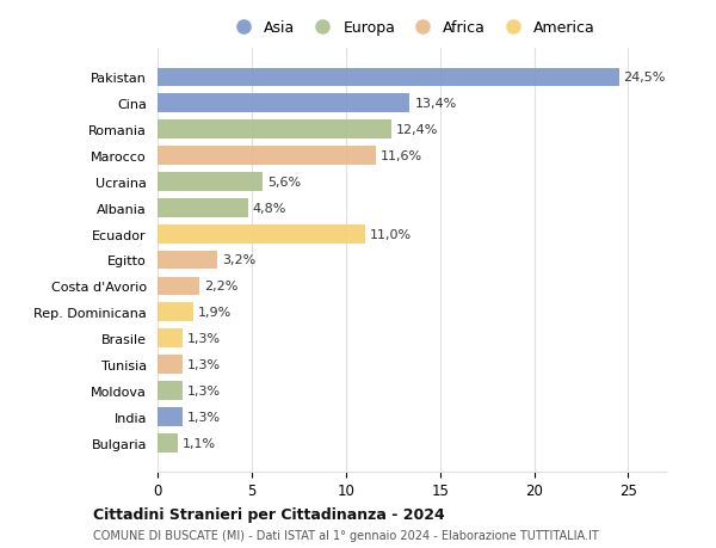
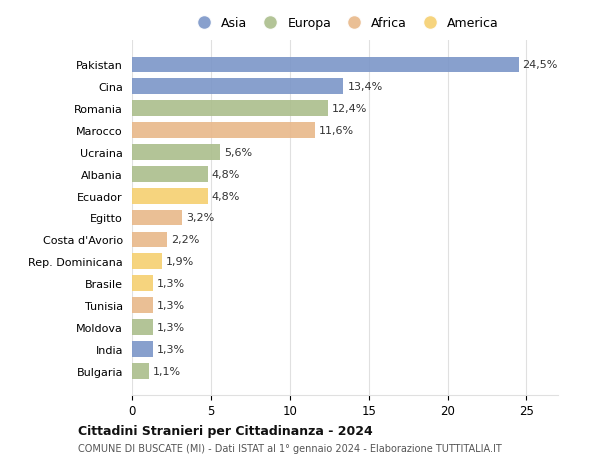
Ecuador: 11,0% -> 4,8%
